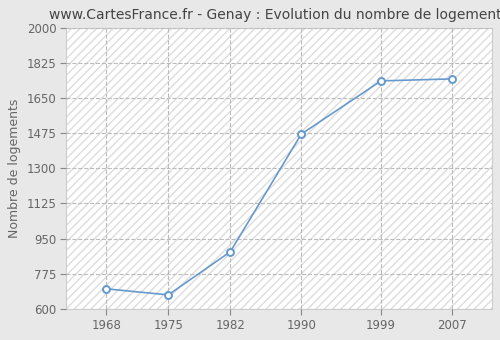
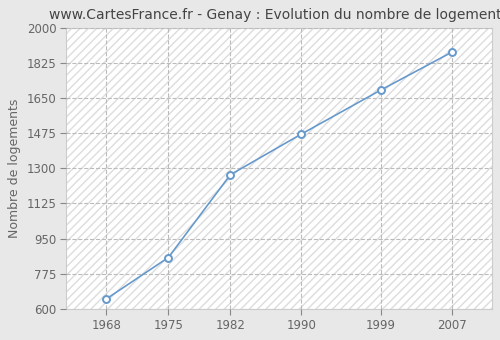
1968: 700 -> 650
1975: 670 -> 856
1982: 885 -> 1268
1999: 1735 -> 1690
2007: 1745 -> 1878
